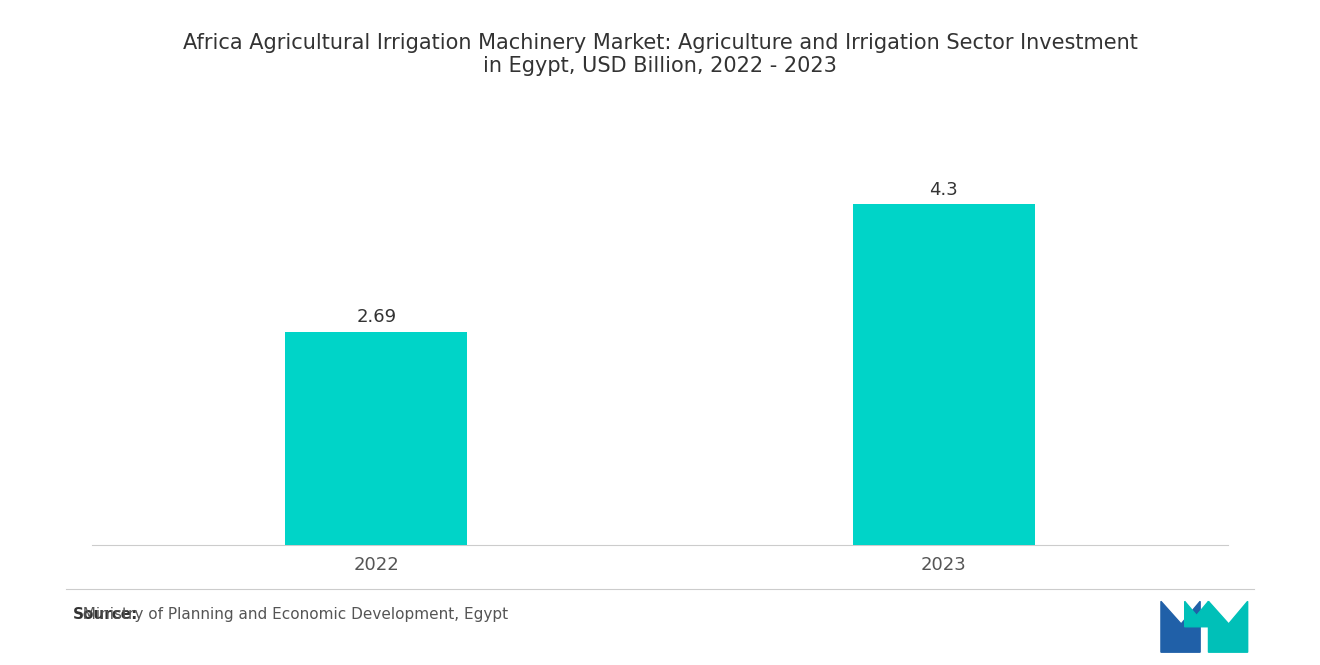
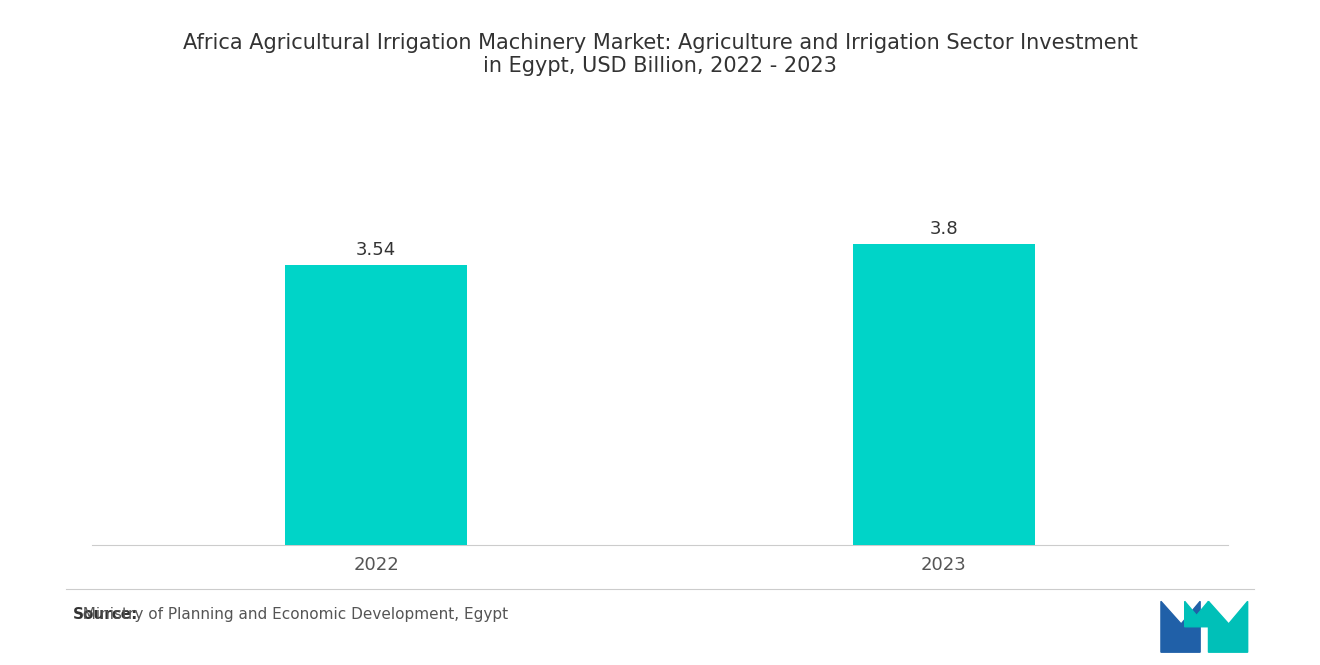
2022: 2.69 -> 3.54
2023: 4.3 -> 3.8
